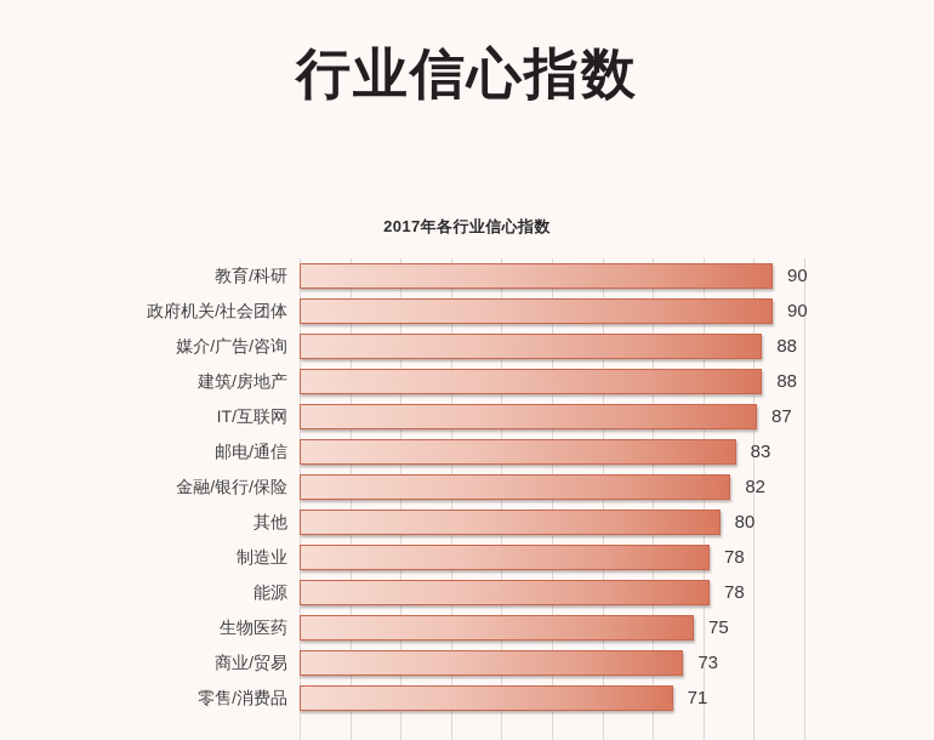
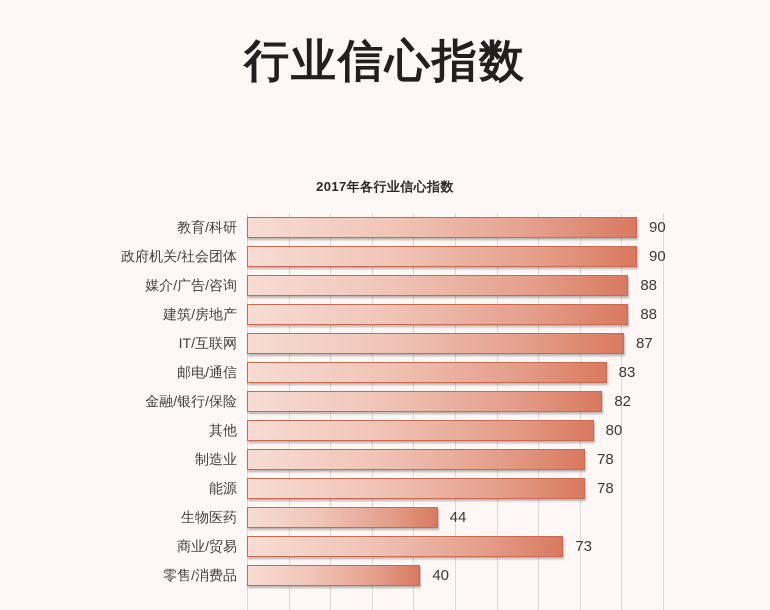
生物医药: 75 -> 44
零售/消费品: 71 -> 40
